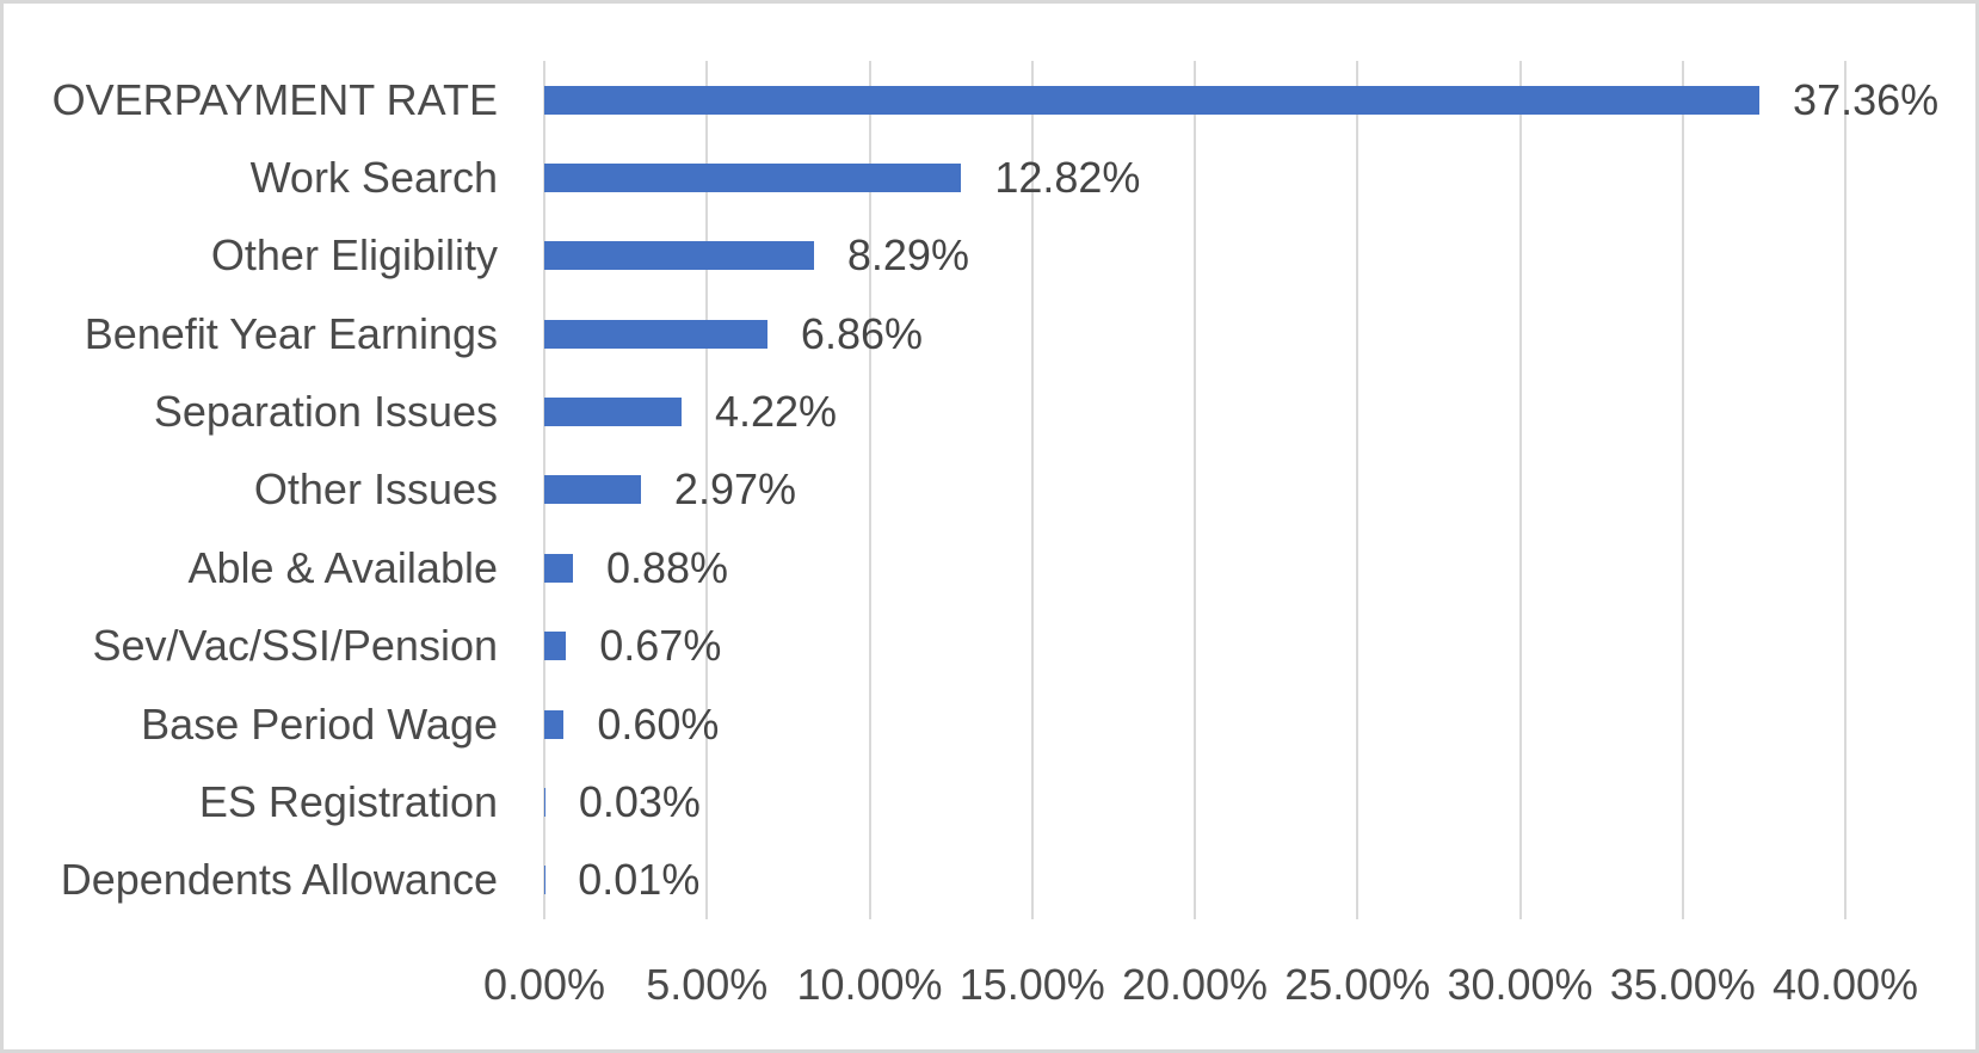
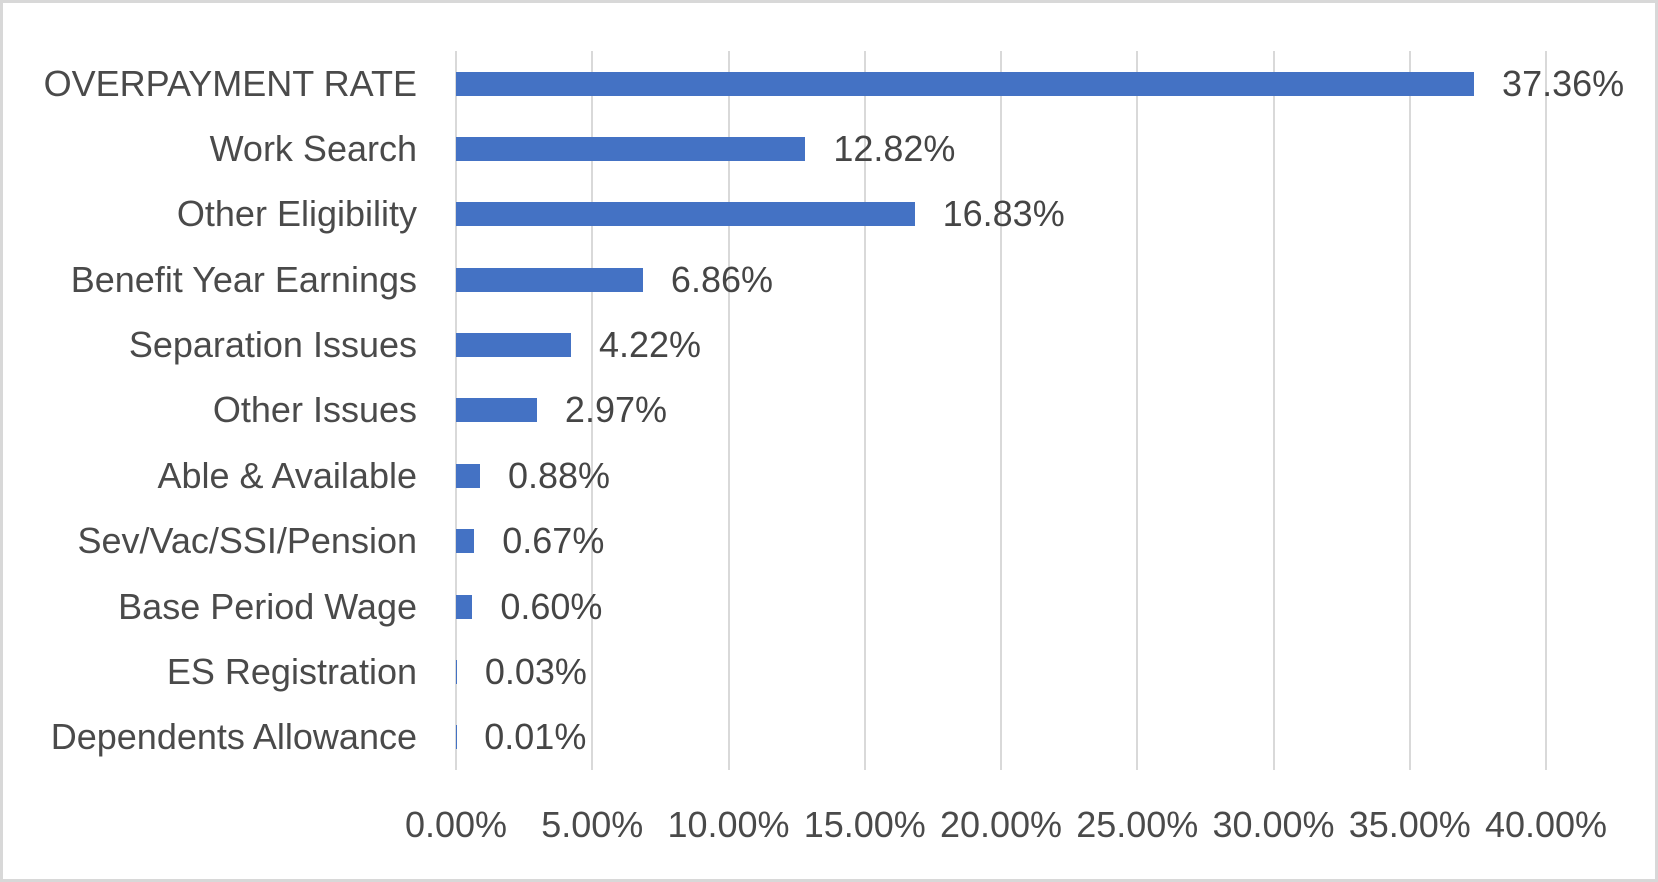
Other Eligibility: 8.29% -> 16.83%
